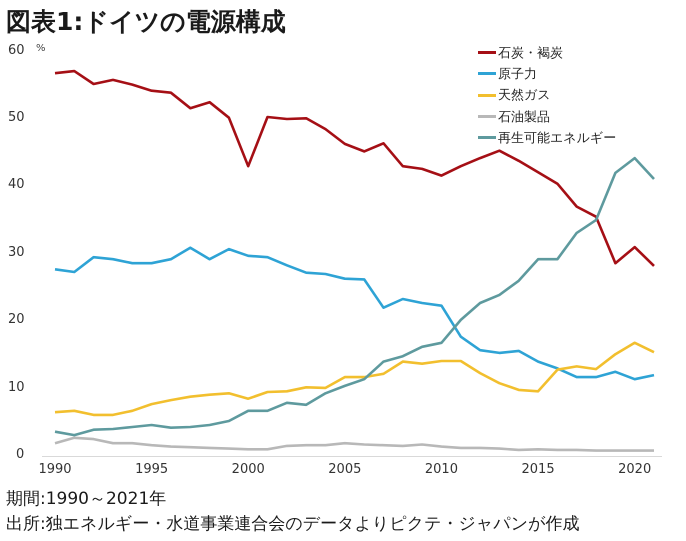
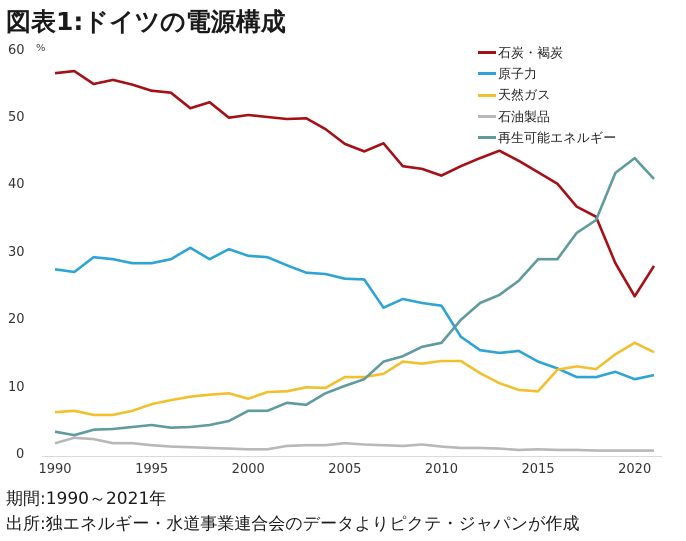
石炭・褐炭/2000: 43 -> 51
石炭・褐炭/2020: 31 -> 24
